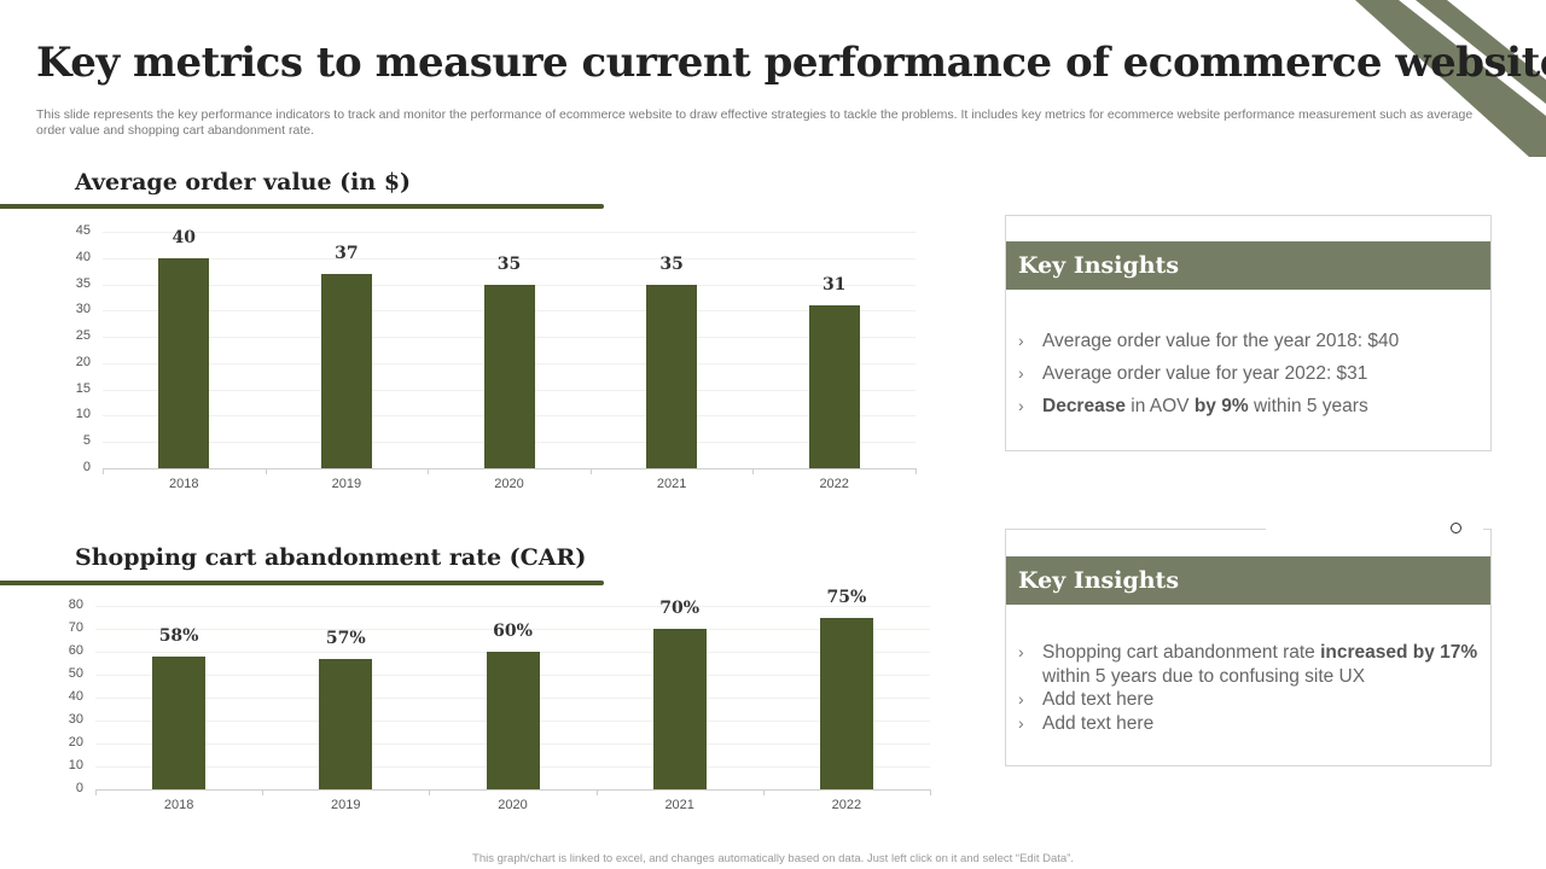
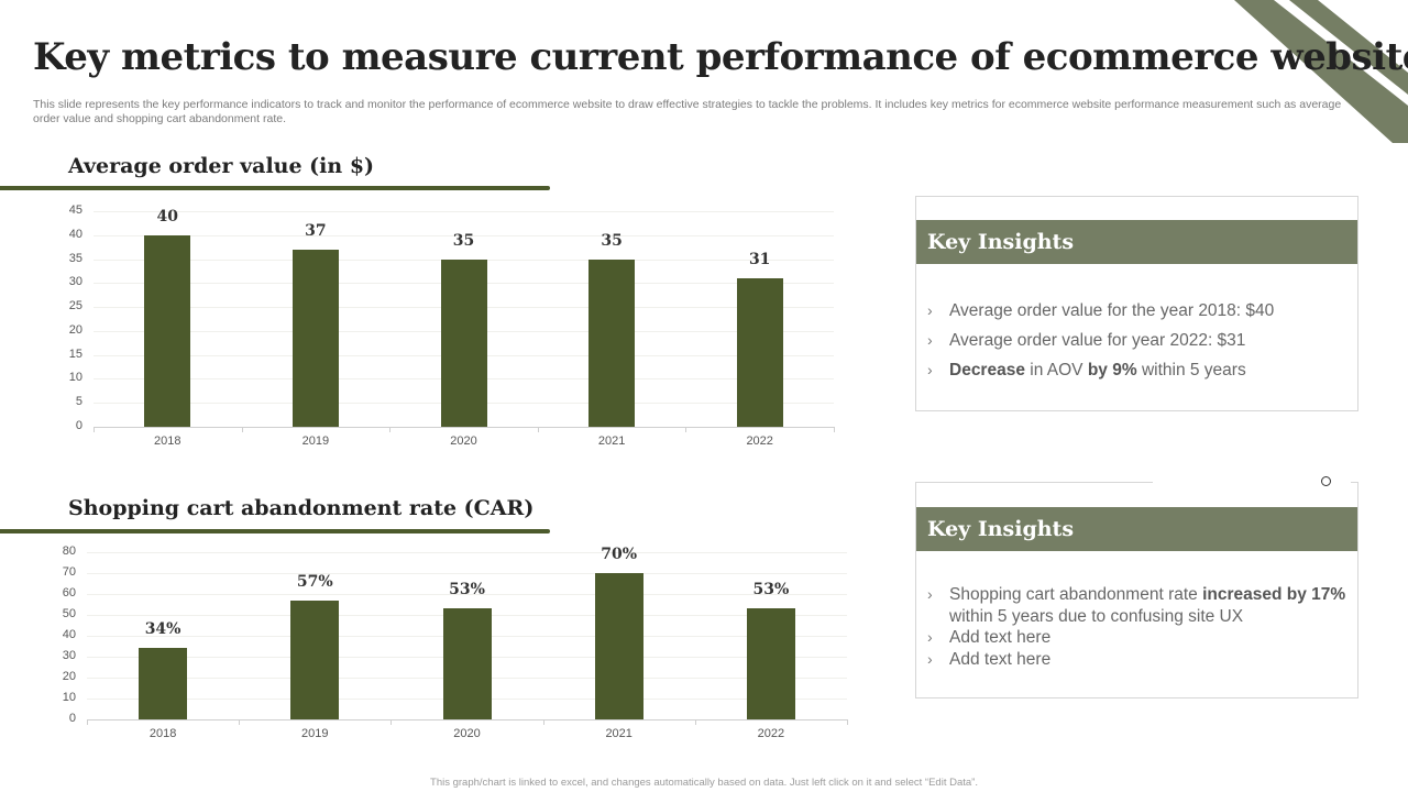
Shopping cart abandonment rate (CAR)/2018: 58% -> 34%
Shopping cart abandonment rate (CAR)/2020: 60% -> 53%
Shopping cart abandonment rate (CAR)/2022: 75% -> 53%
